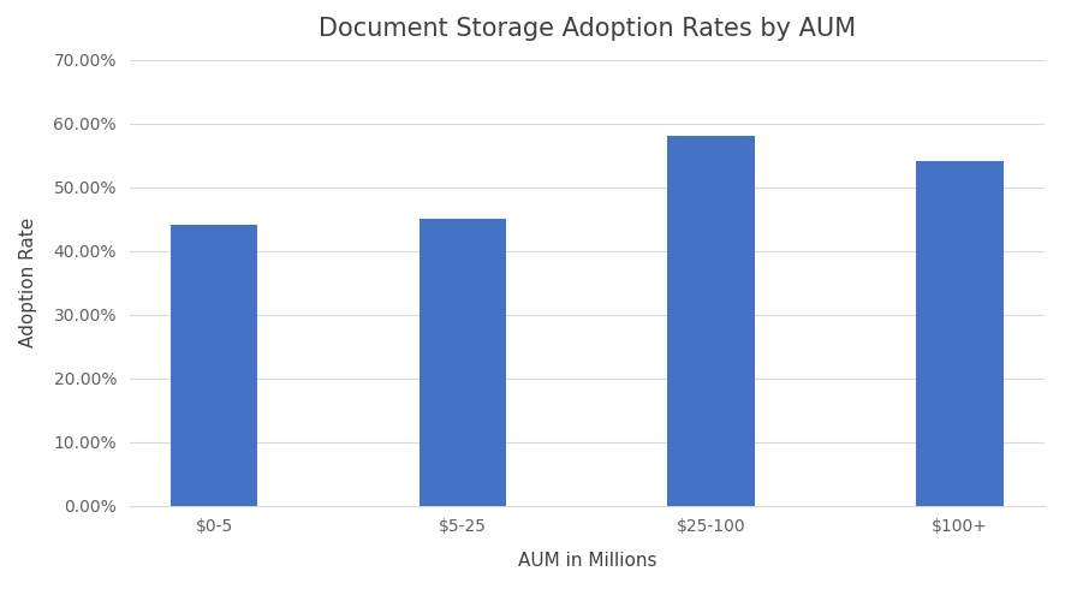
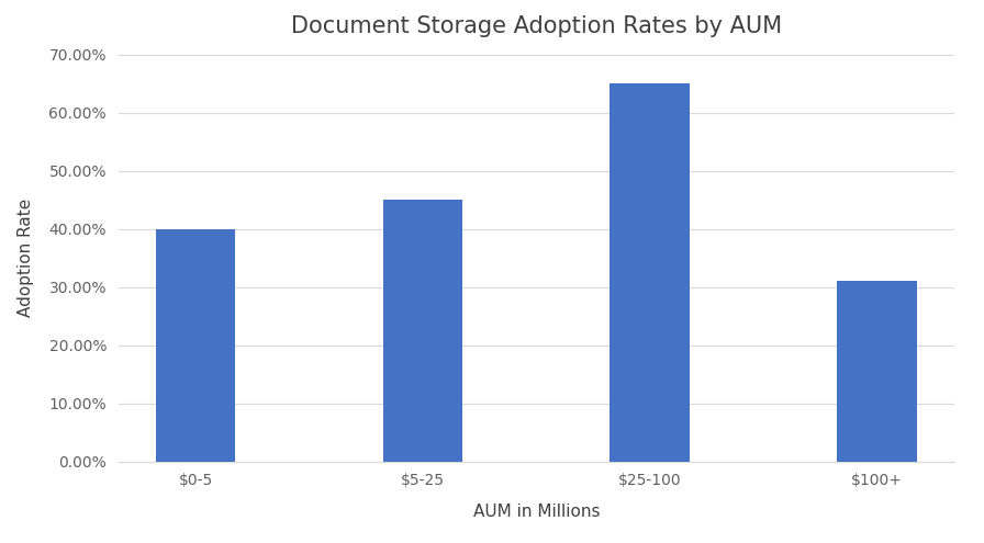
$0-5: 44% -> 40%
$25-100: 58% -> 65%
$100+: 54% -> 31%
